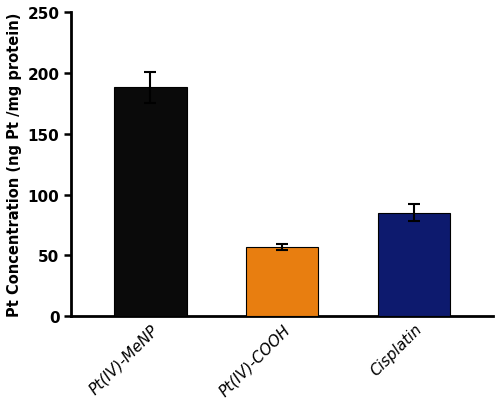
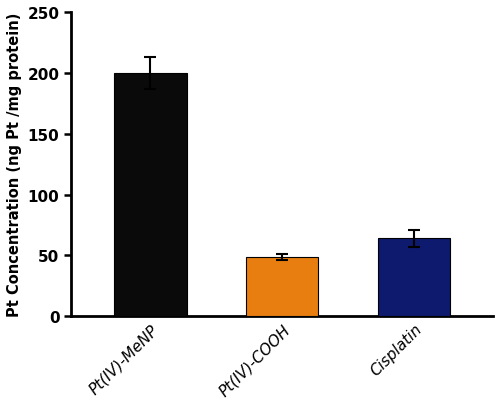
Pt(IV)-MeNP: 188 -> 200
Pt(IV)-COOH: 57 -> 49
Cisplatin: 85 -> 64
